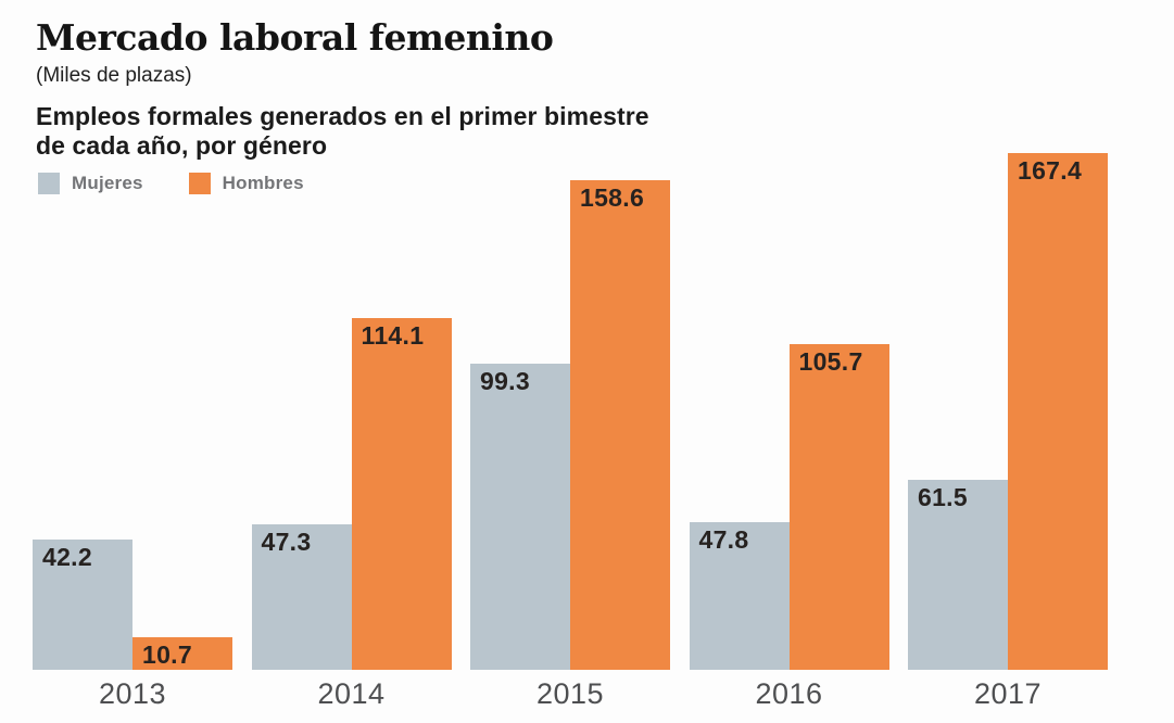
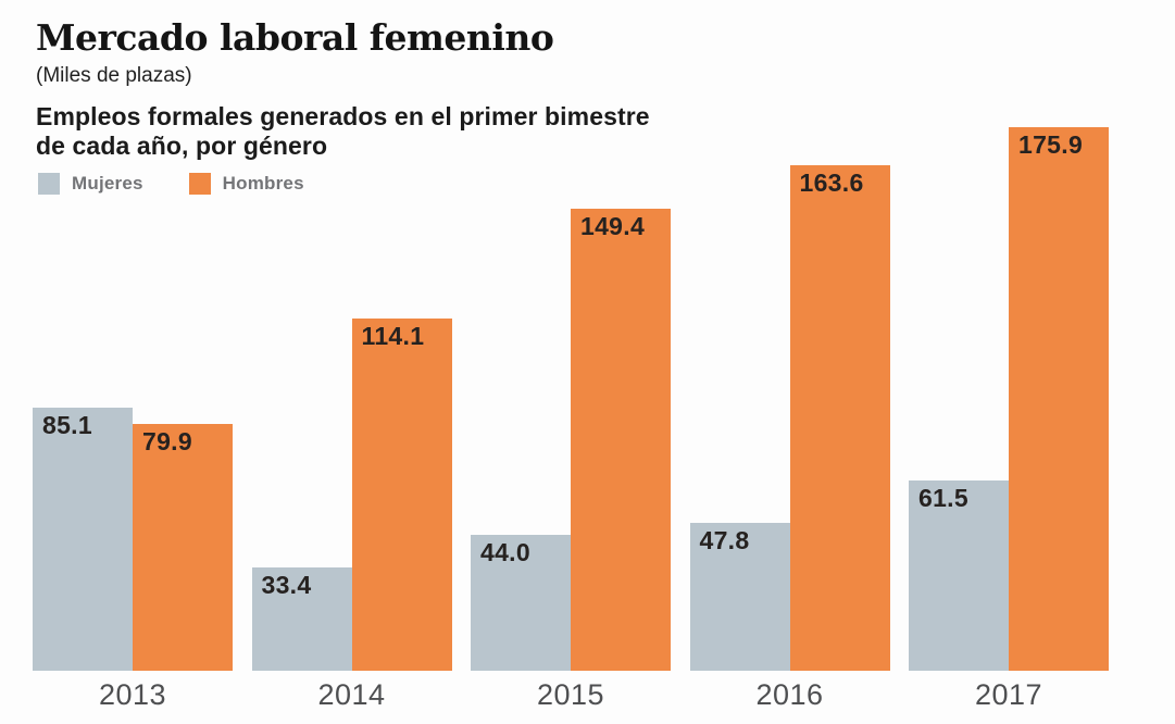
Mujeres/2013: 42.2 -> 85.1
Hombres/2013: 10.7 -> 79.9
Mujeres/2014: 47.3 -> 33.4
Mujeres/2015: 99.3 -> 44.0
Hombres/2015: 158.6 -> 149.4
Hombres/2016: 105.7 -> 163.6
Hombres/2017: 167.4 -> 175.9
